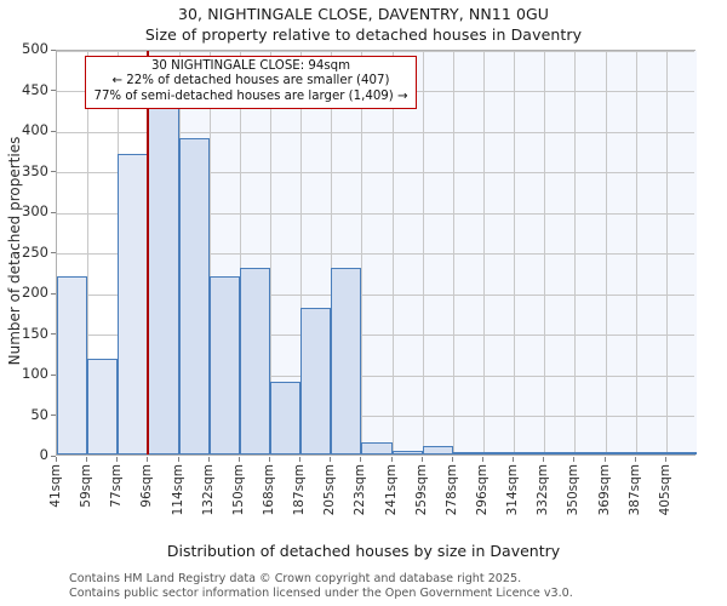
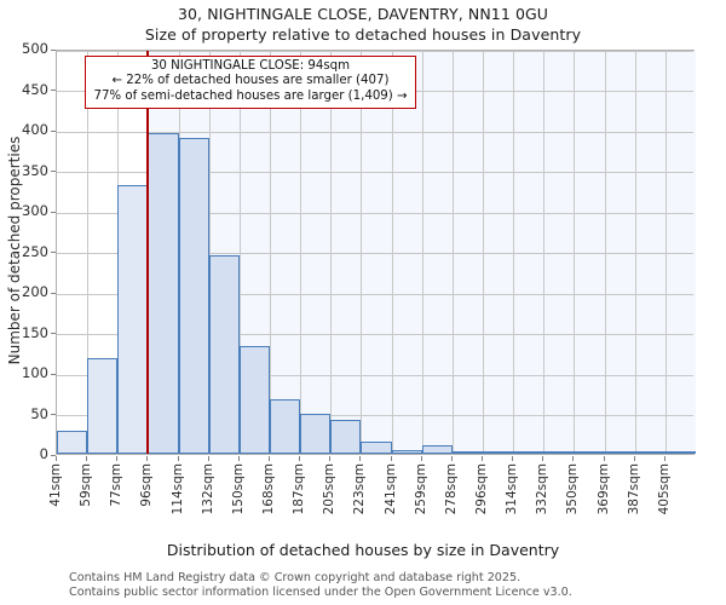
41sqm: 220 -> 30
77sqm: 370 -> 330
96sqm: 460 -> 400
132sqm: 220 -> 240
150sqm: 230 -> 130
168sqm: 90 -> 70
187sqm: 180 -> 50
205sqm: 230 -> 40
